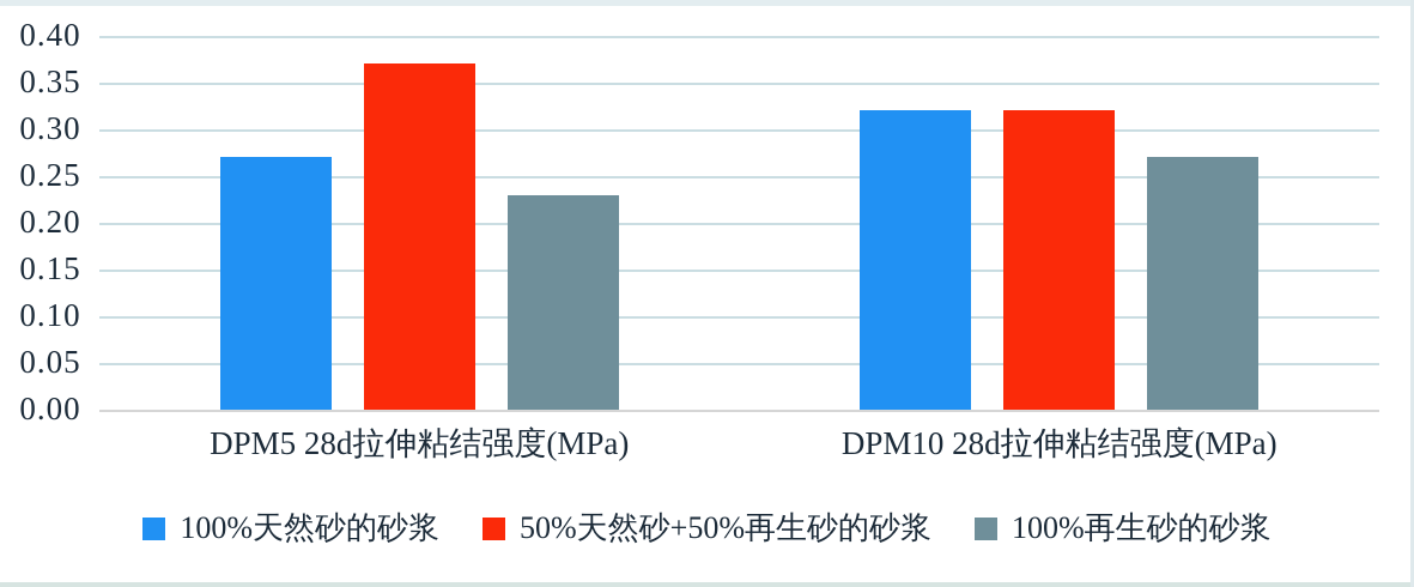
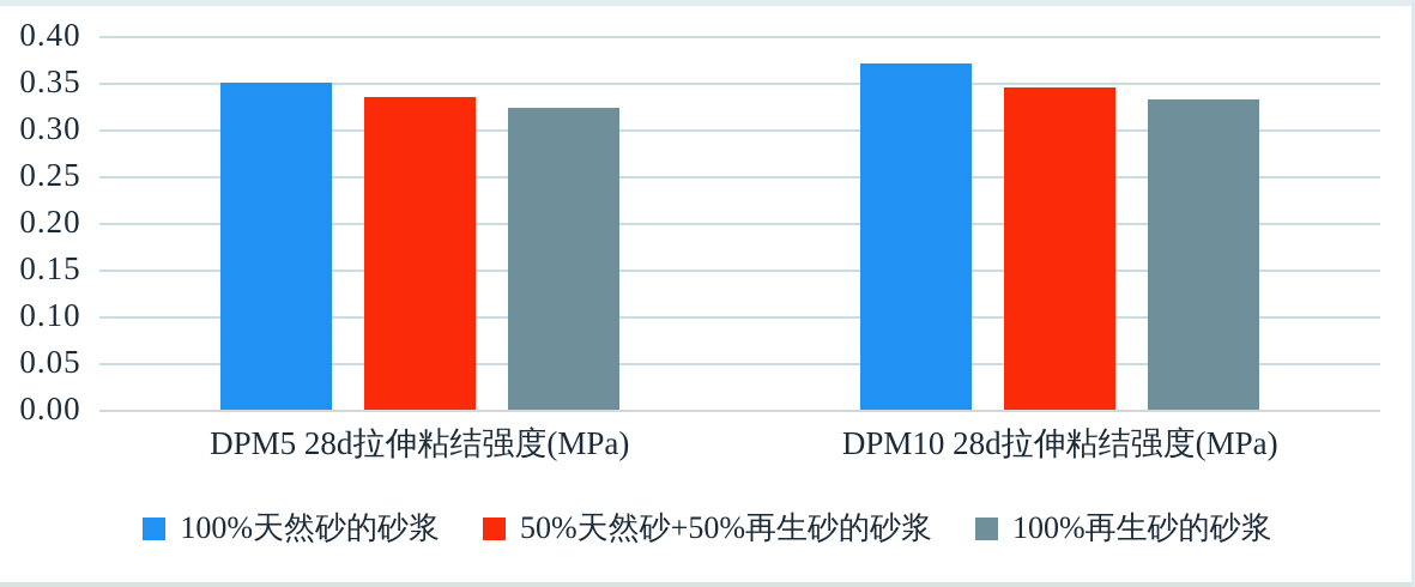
100%天然砂的砂浆/DPM5 28d拉伸粘结强度(MPa): 0.27 -> 0.35
50%天然砂+50%再生砂的砂浆/DPM5 28d拉伸粘结强度(MPa): 0.37 -> 0.34
100%再生砂的砂浆/DPM5 28d拉伸粘结强度(MPa): 0.23 -> 0.32
100%天然砂的砂浆/DPM10 28d拉伸粘结强度(MPa): 0.32 -> 0.37
50%天然砂+50%再生砂的砂浆/DPM10 28d拉伸粘结强度(MPa): 0.32 -> 0.34
100%再生砂的砂浆/DPM10 28d拉伸粘结强度(MPa): 0.27 -> 0.33
